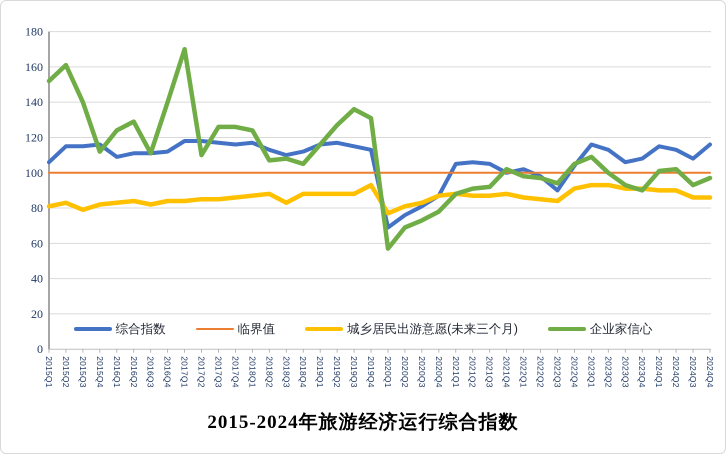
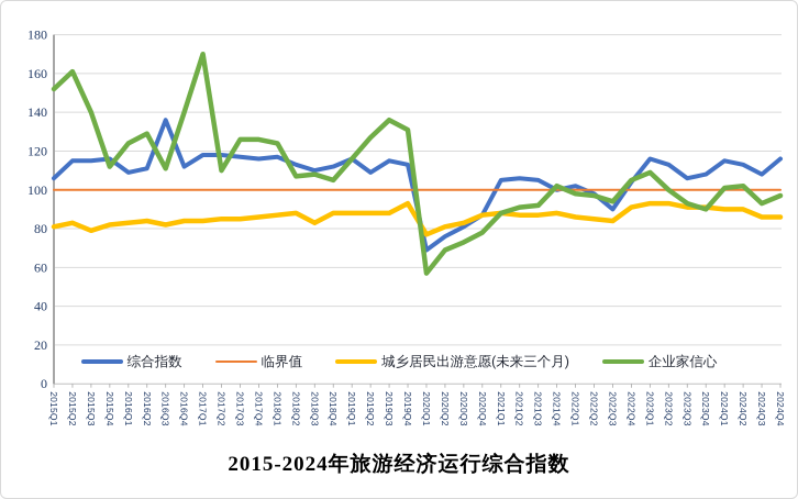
综合指数/2016Q3: 111 -> 136
综合指数/2019Q2: 117 -> 109
